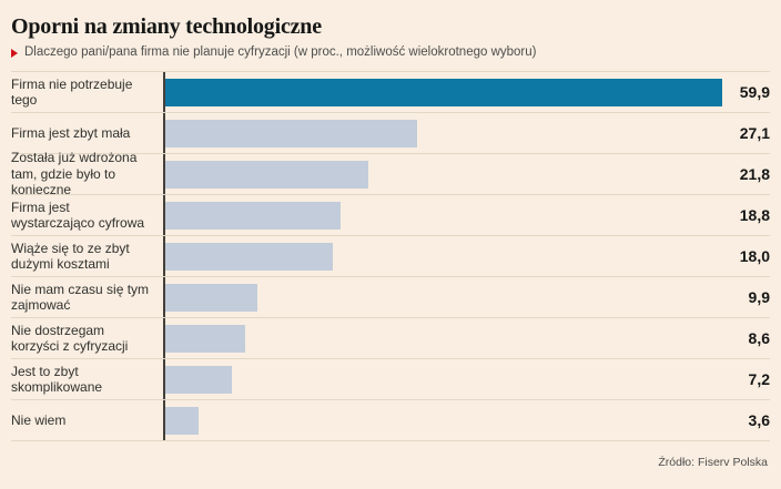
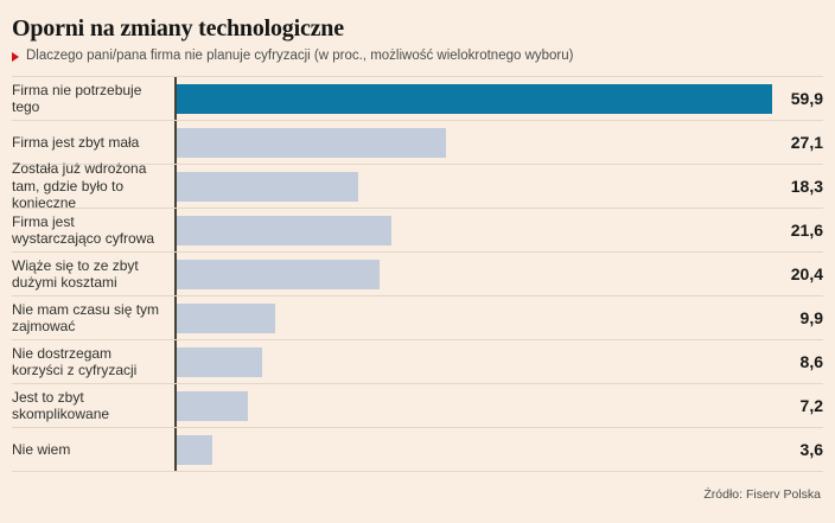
Została już wdrożona tam, gdzie było to konieczne: 21,8 -> 18,3
Firma jest wystarczająco cyfrowa: 18,8 -> 21,6
Wiąże się to ze zbyt dużymi kosztami: 18,0 -> 20,4
